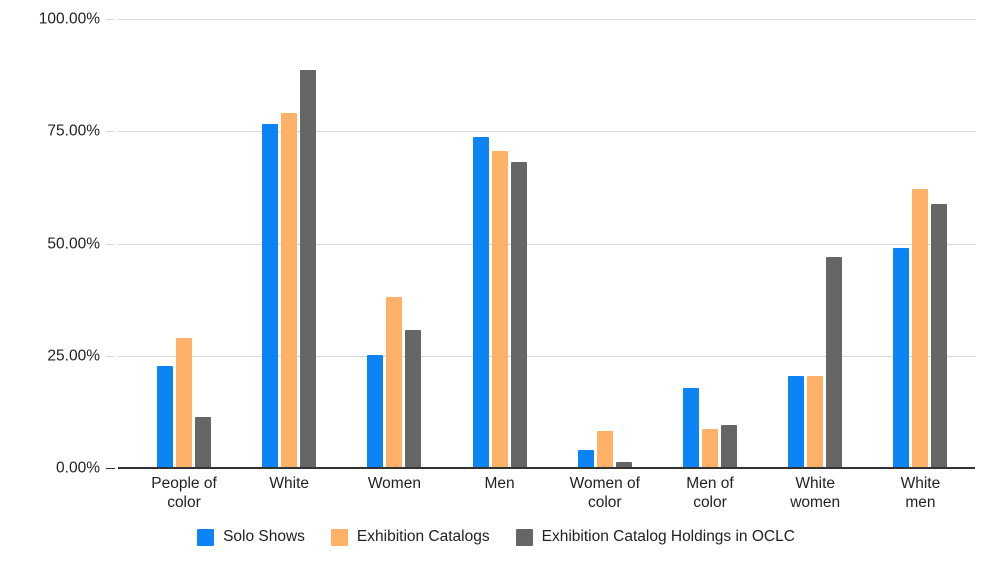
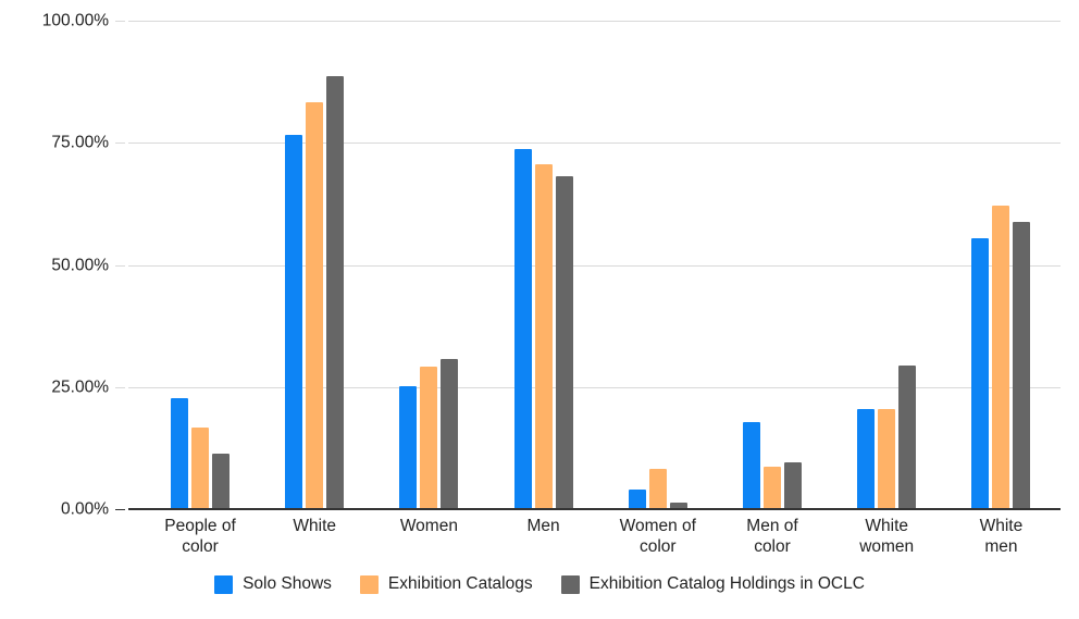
Exhibition Catalogs/People of color: 29% -> 17%
Exhibition Catalogs/White: 79% -> 83%
Exhibition Catalogs/Women: 38% -> 29%
Exhibition Catalog Holdings in OCLC/White women: 47% -> 29%
Solo Shows/White men: 49% -> 56%
